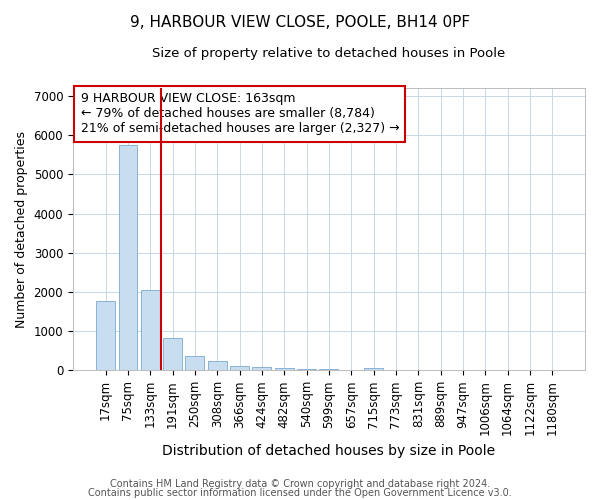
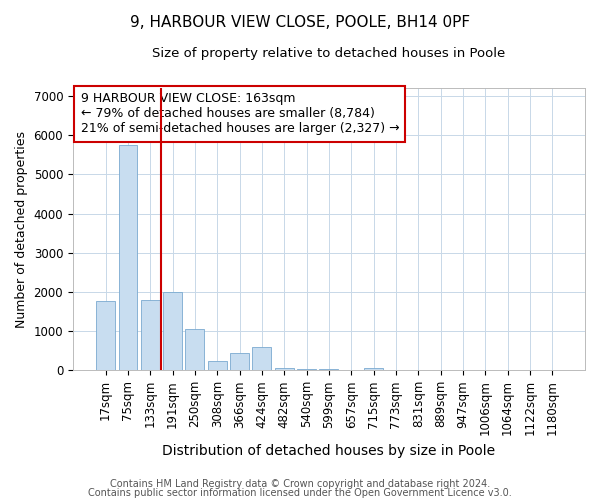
133sqm: 2060 -> 1800
191sqm: 830 -> 2000
250sqm: 370 -> 1050
366sqm: 110 -> 450
424sqm: 90 -> 600
